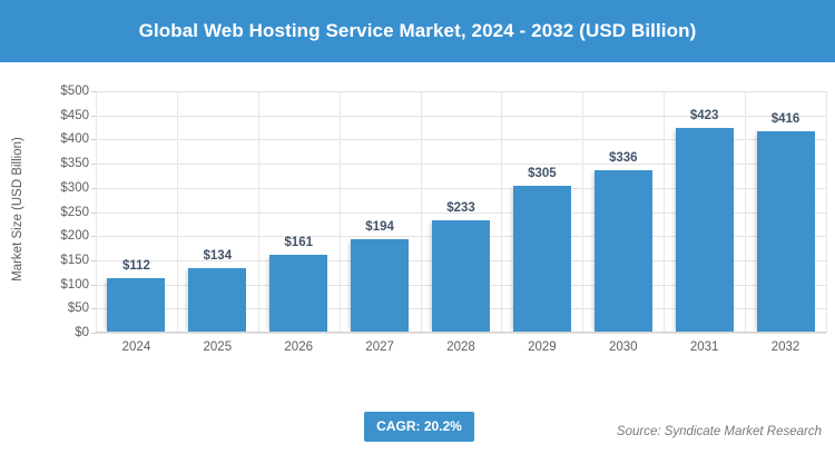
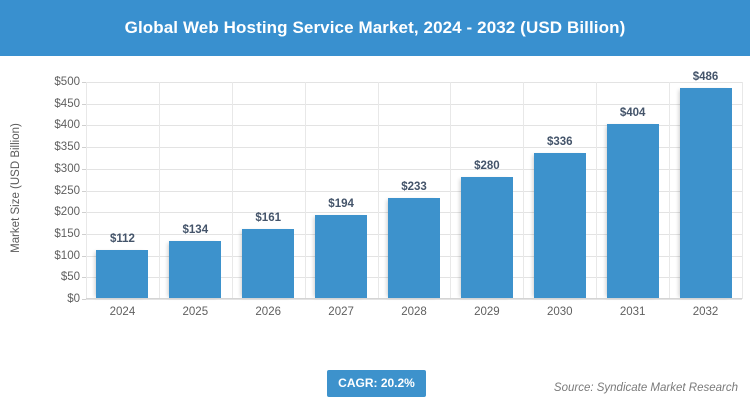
2029: $305 -> $280
2031: $423 -> $404
2032: $416 -> $486
